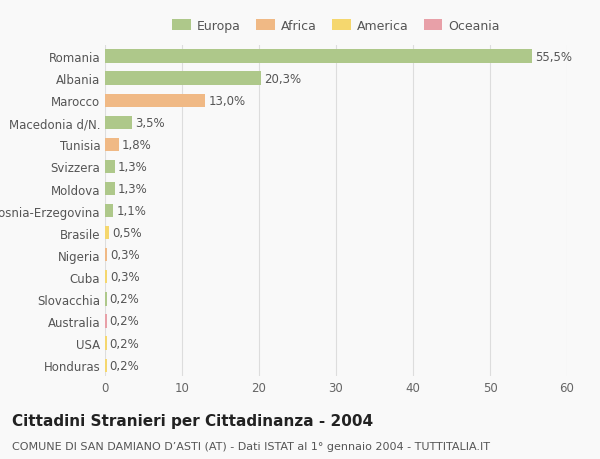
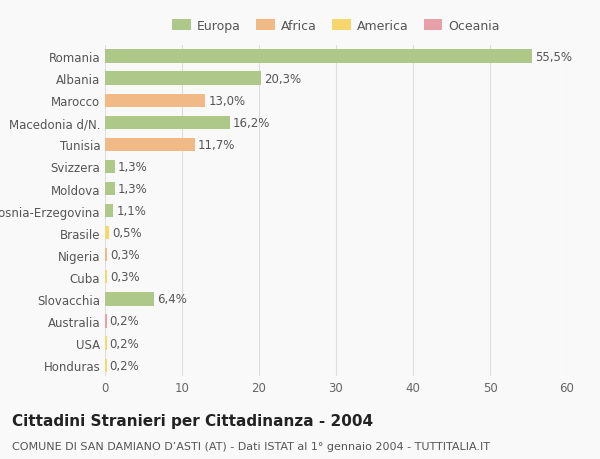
Macedonia d/N.: 3,5% -> 16,2%
Tunisia: 1,8% -> 11,7%
Slovacchia: 0,2% -> 6,4%
